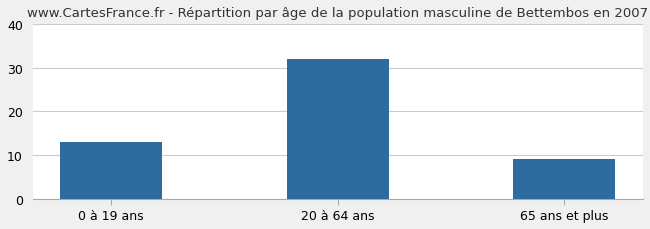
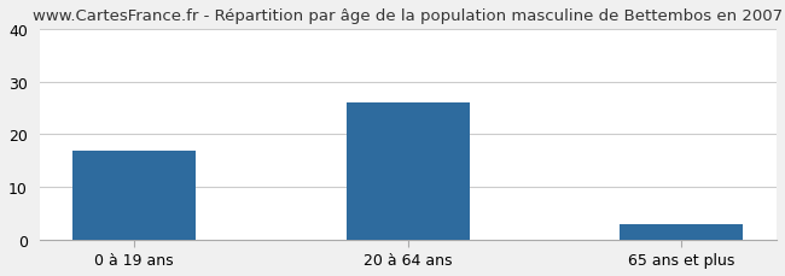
0 à 19 ans: 13 -> 17
20 à 64 ans: 32 -> 26
65 ans et plus: 9 -> 3
